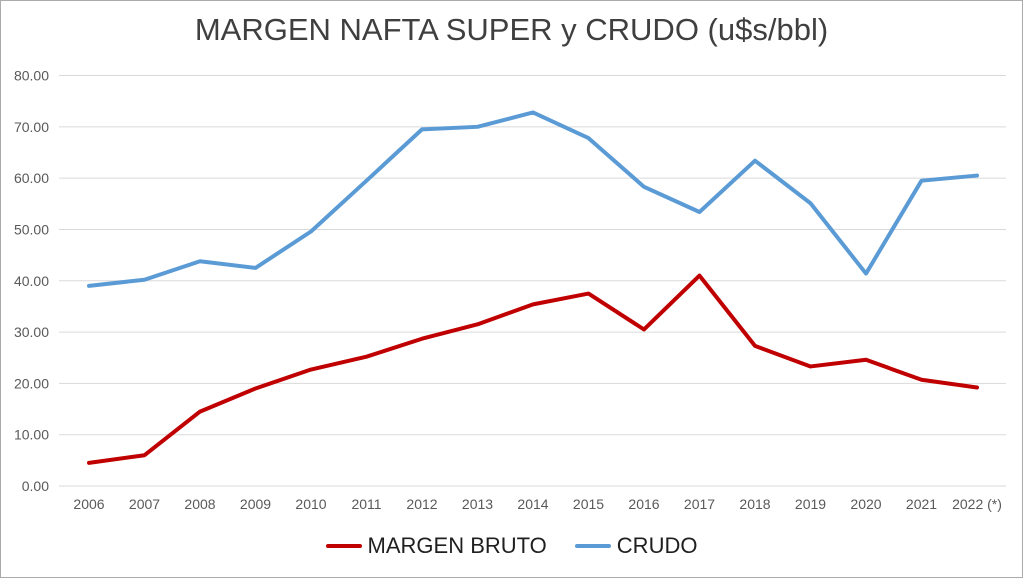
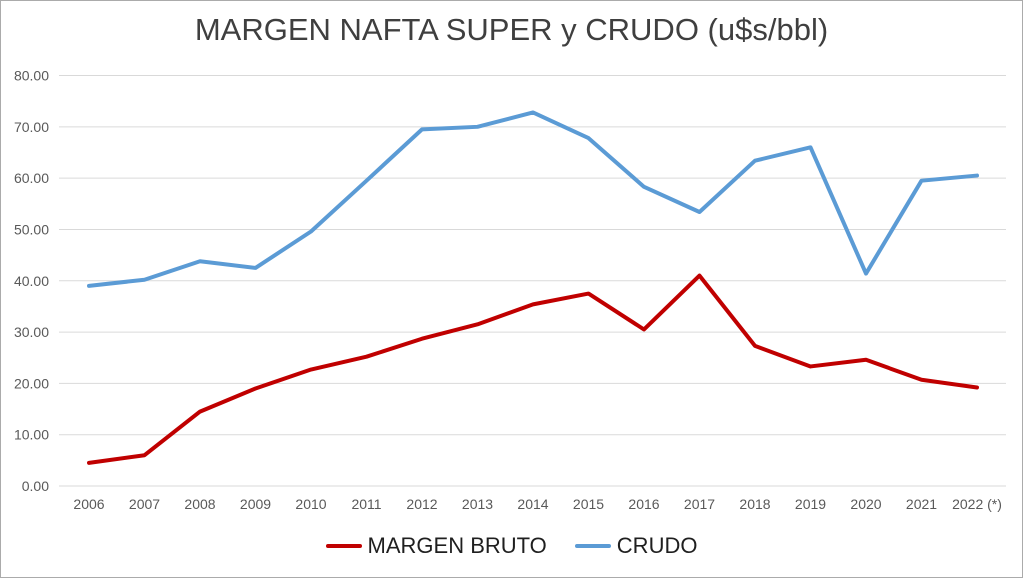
CRUDO/2019: 55 -> 66
